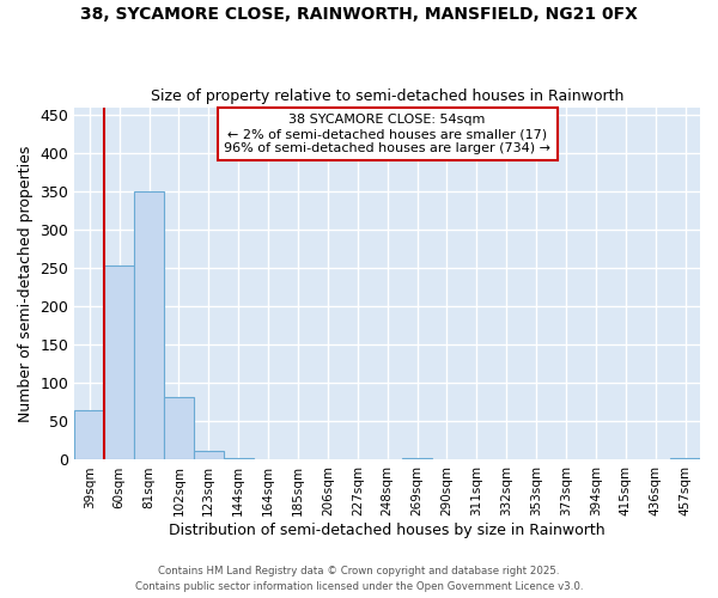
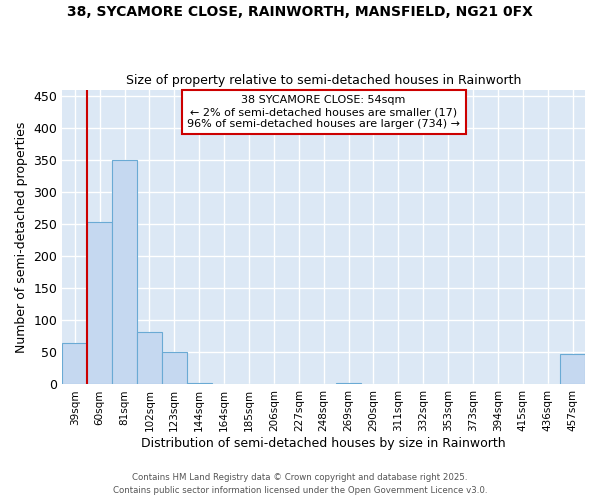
123sqm: 12 -> 50
457sqm: 3 -> 48
